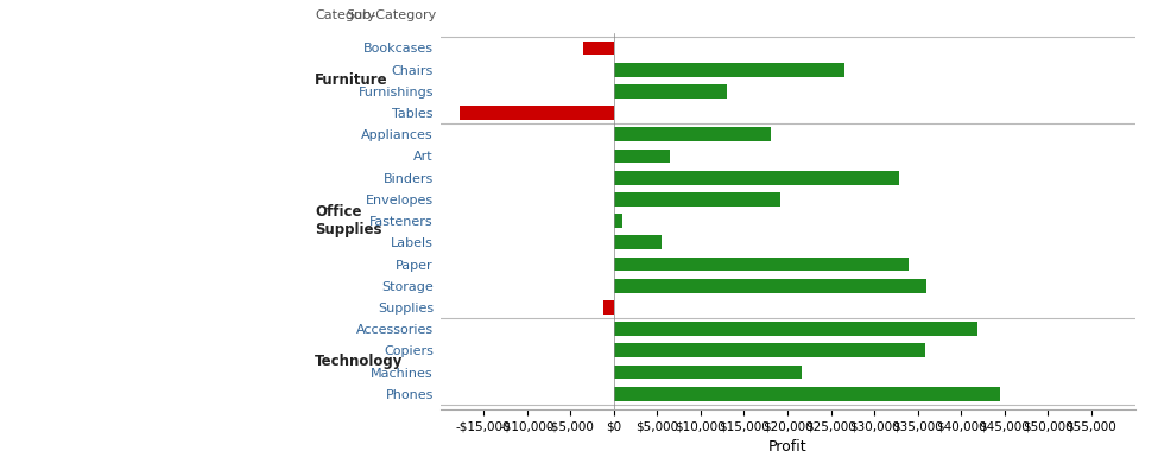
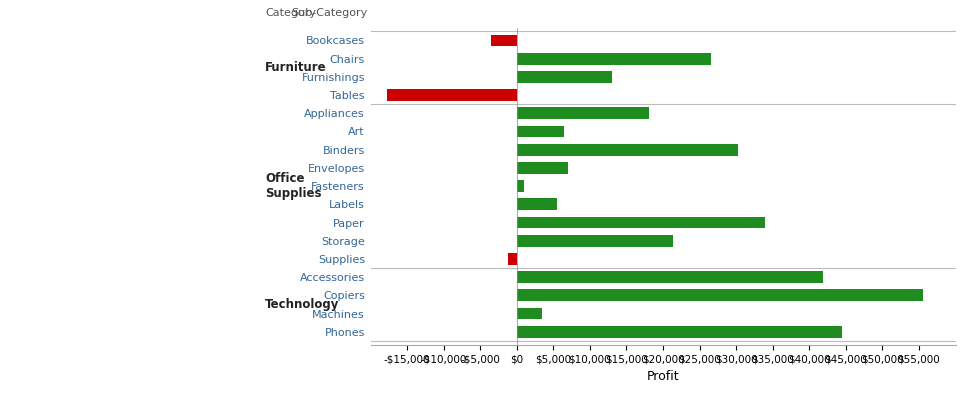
Binders: $32,800 -> $30,200
Envelopes: $19,200 -> $7,000
Storage: $36,000 -> $21,400
Copiers: $35,800 -> $55,600
Machines: $21,600 -> $3,400
